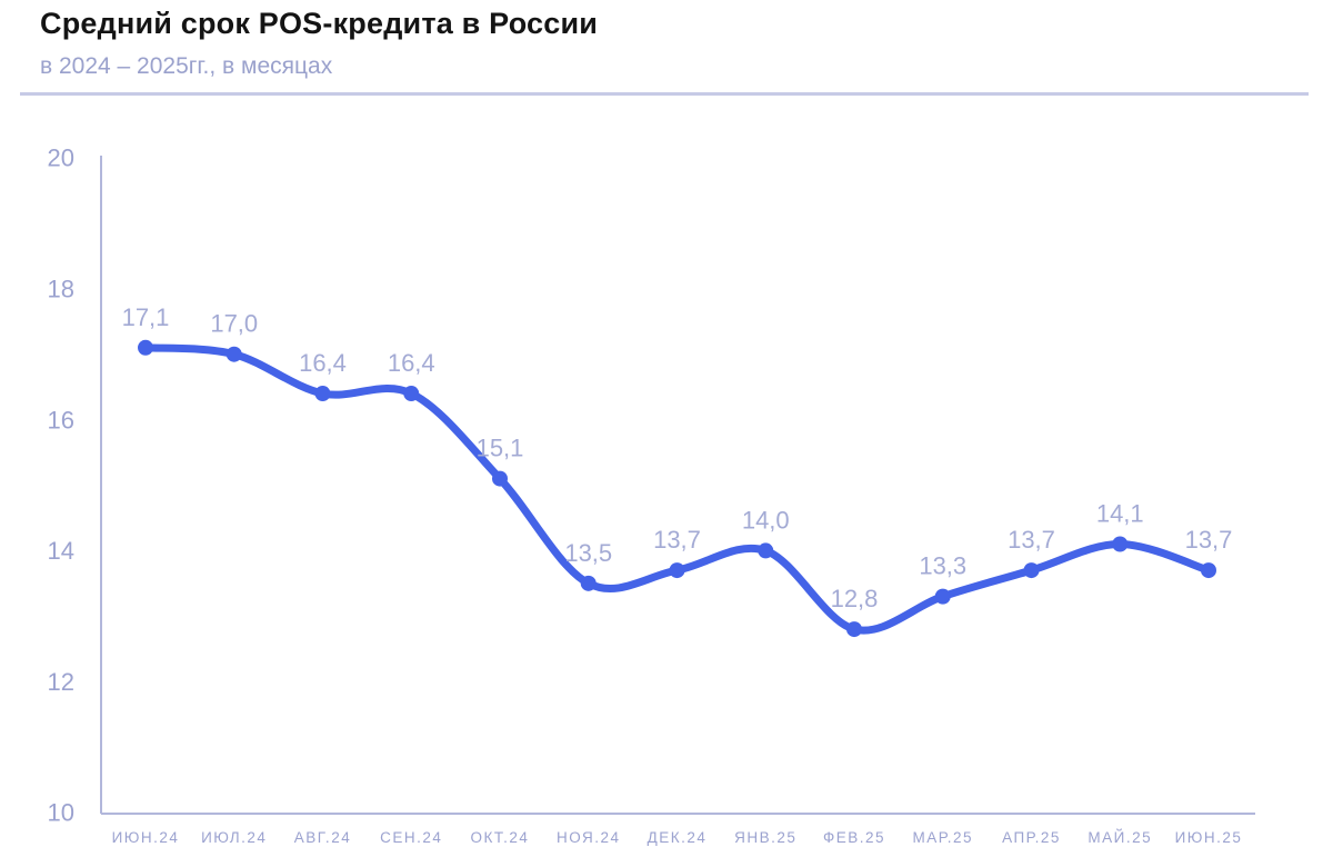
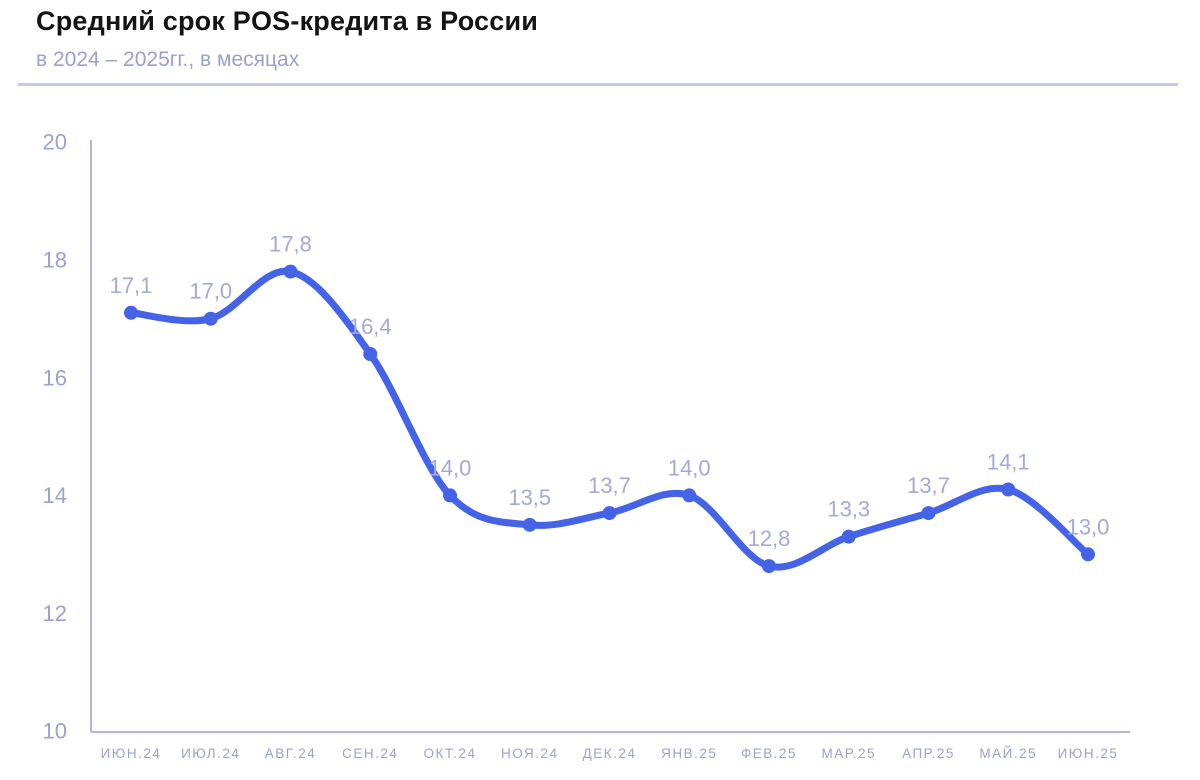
АВГ.24: 16,4 -> 17,8
ОКТ.24: 15,1 -> 14,0
ИЮН.25: 13,7 -> 13,0
